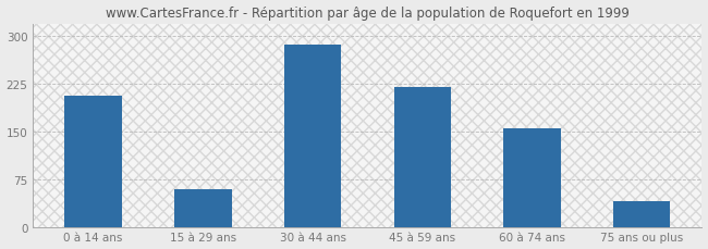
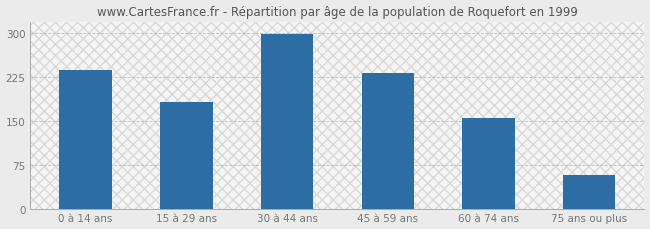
0 à 14 ans: 206 -> 237
15 à 29 ans: 60 -> 183
30 à 44 ans: 286 -> 298
45 à 59 ans: 220 -> 232
75 ans ou plus: 40 -> 57
